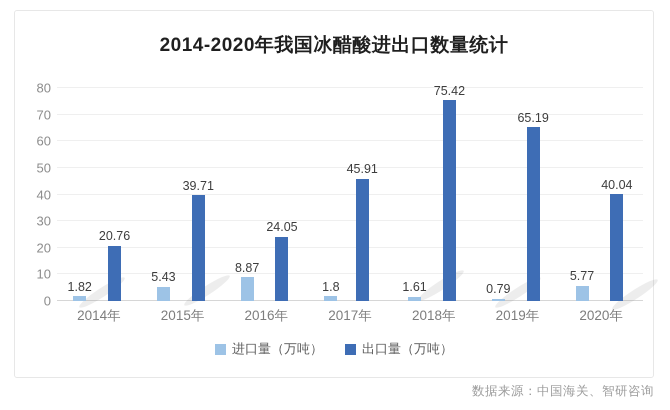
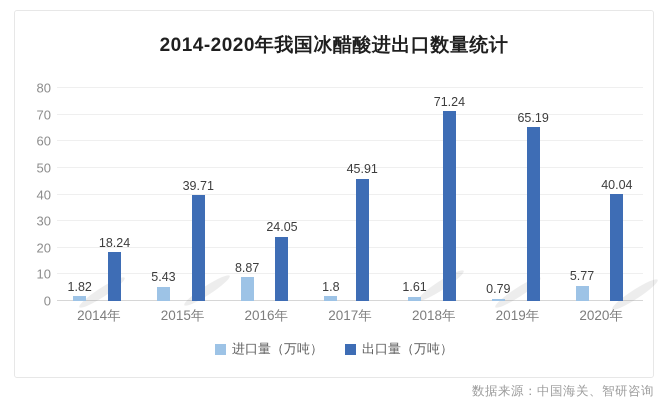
出口量（万吨）/2014年: 20.76 -> 18.24
出口量（万吨）/2018年: 75.42 -> 71.24
